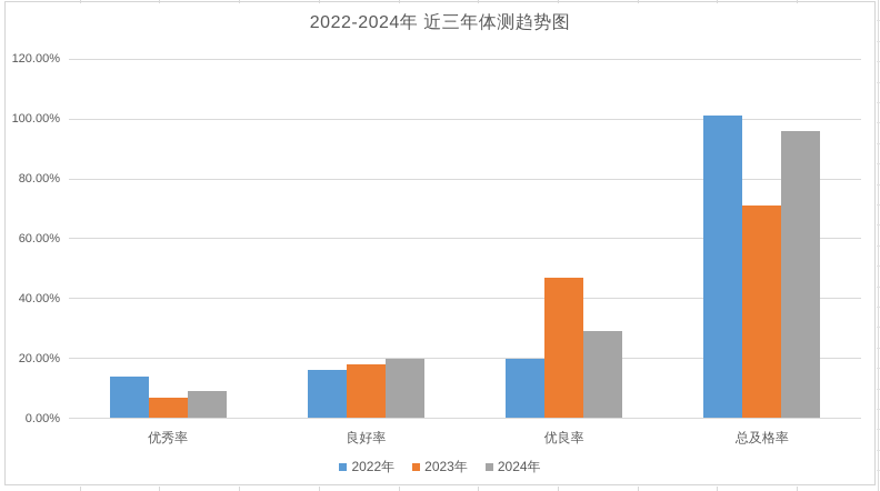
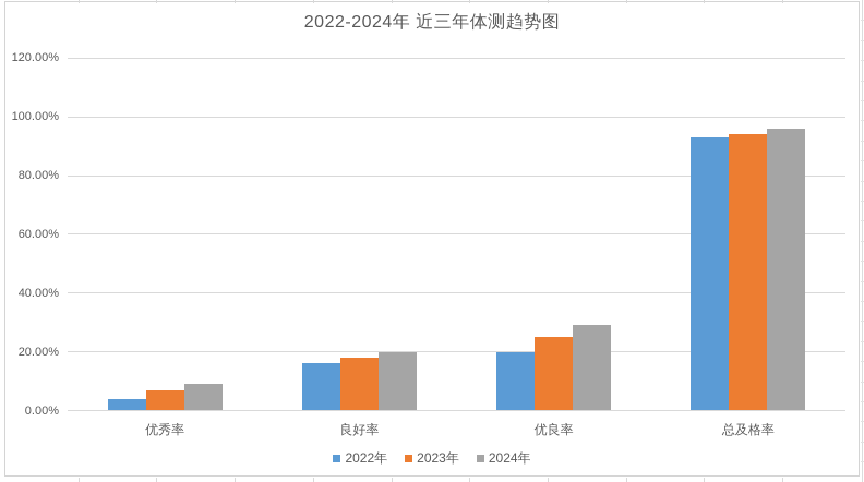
2022年/优秀率: 14% -> 4%
2023年/优良率: 47% -> 25%
2022年/总及格率: 101% -> 93%
2023年/总及格率: 71% -> 94%
